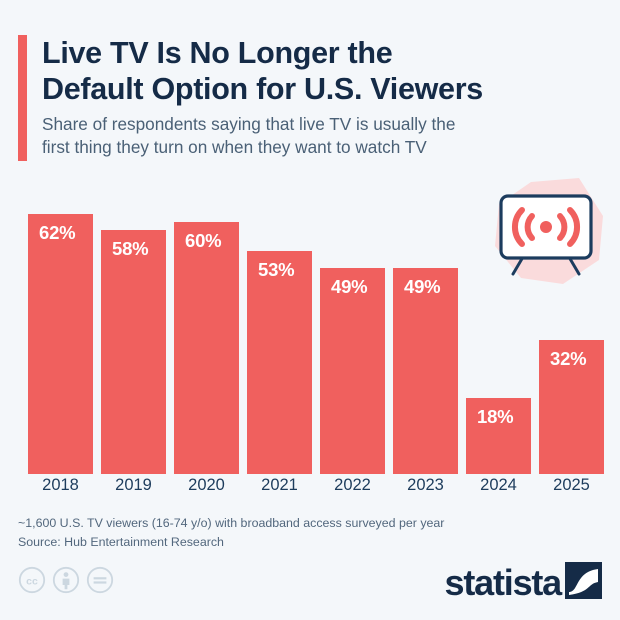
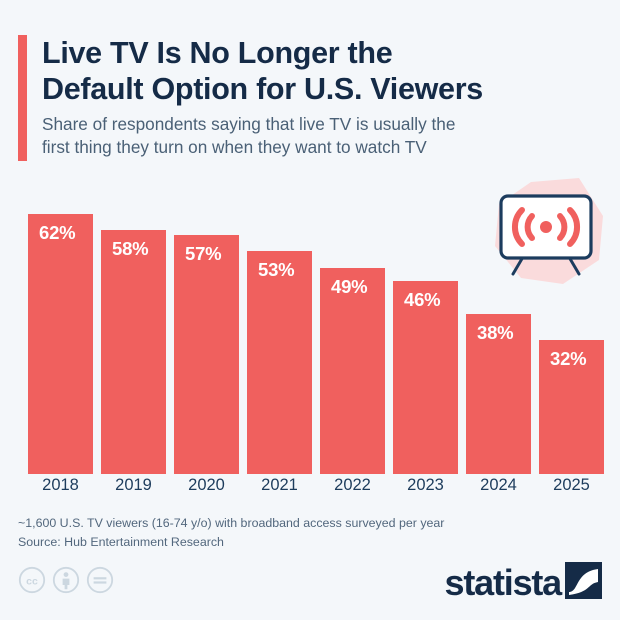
2020: 60% -> 57%
2023: 49% -> 46%
2024: 18% -> 38%
